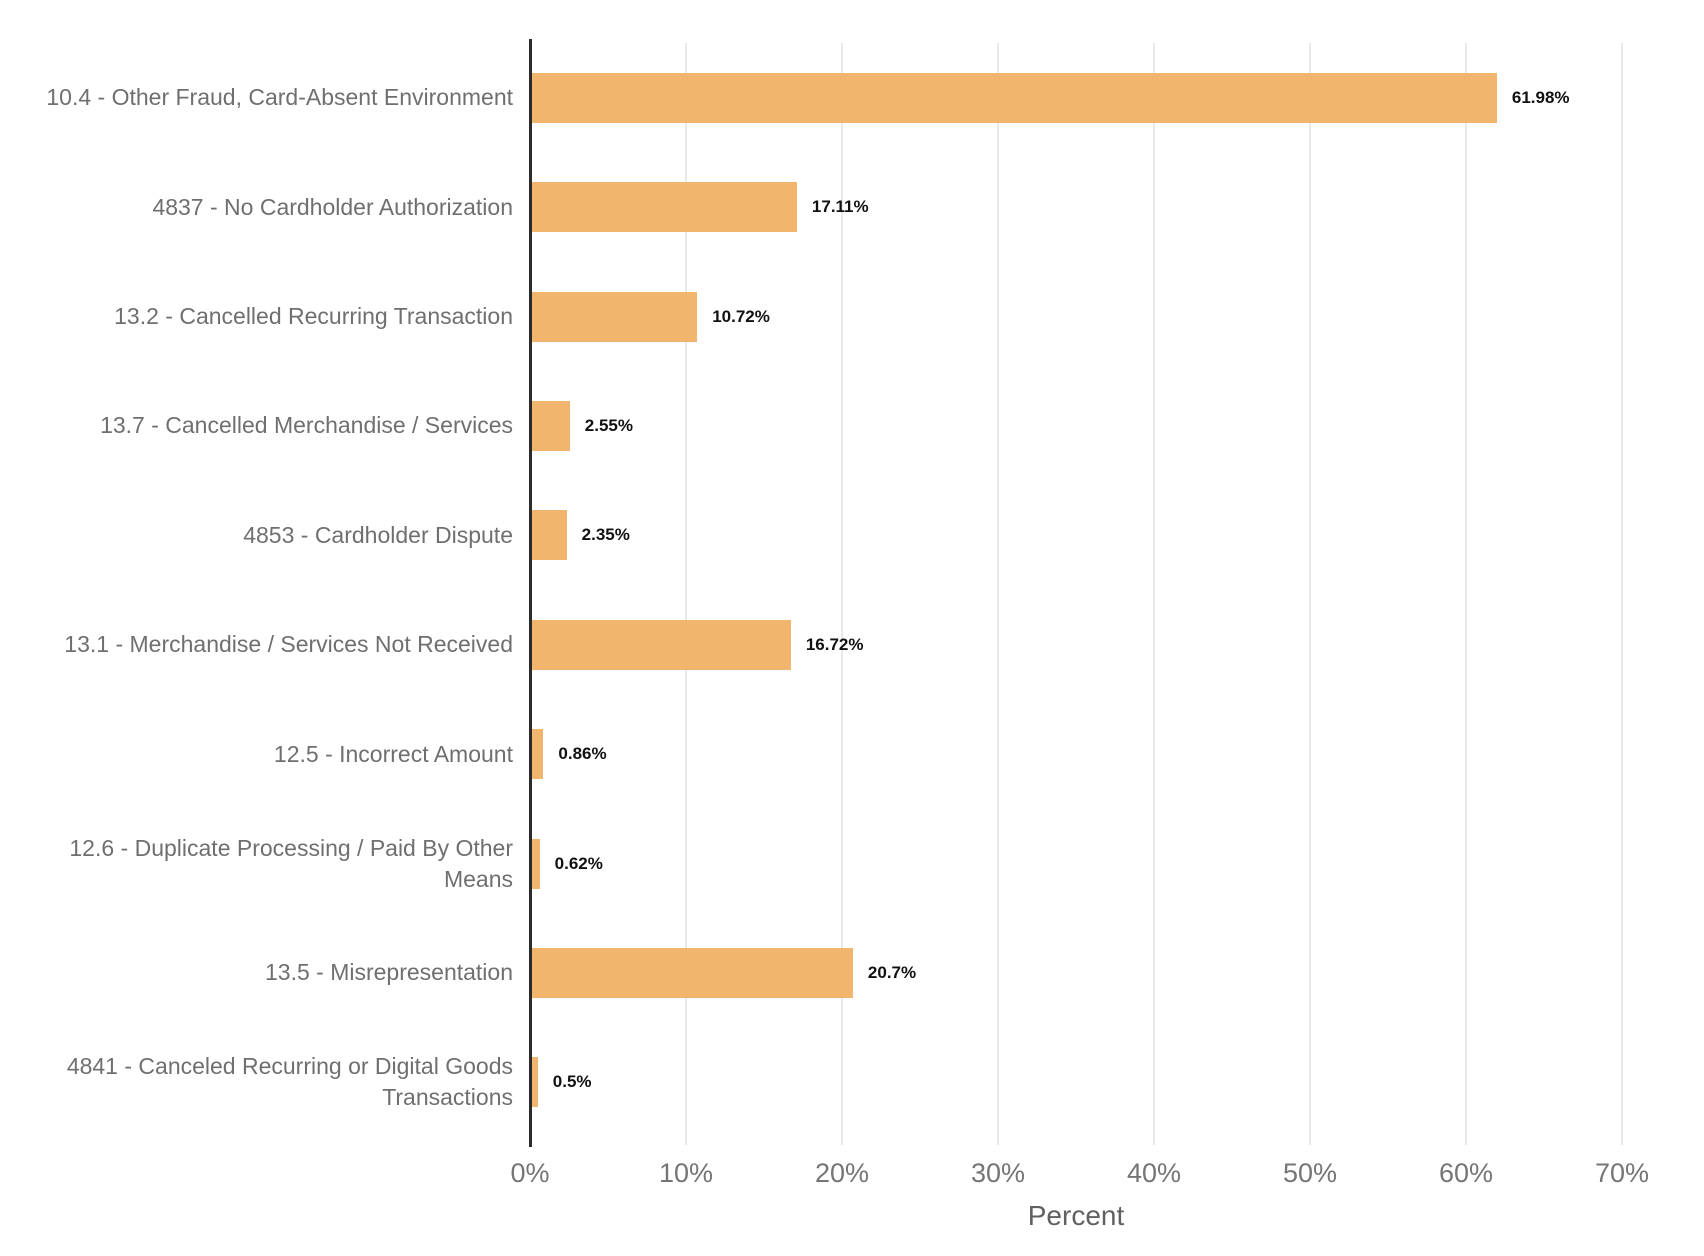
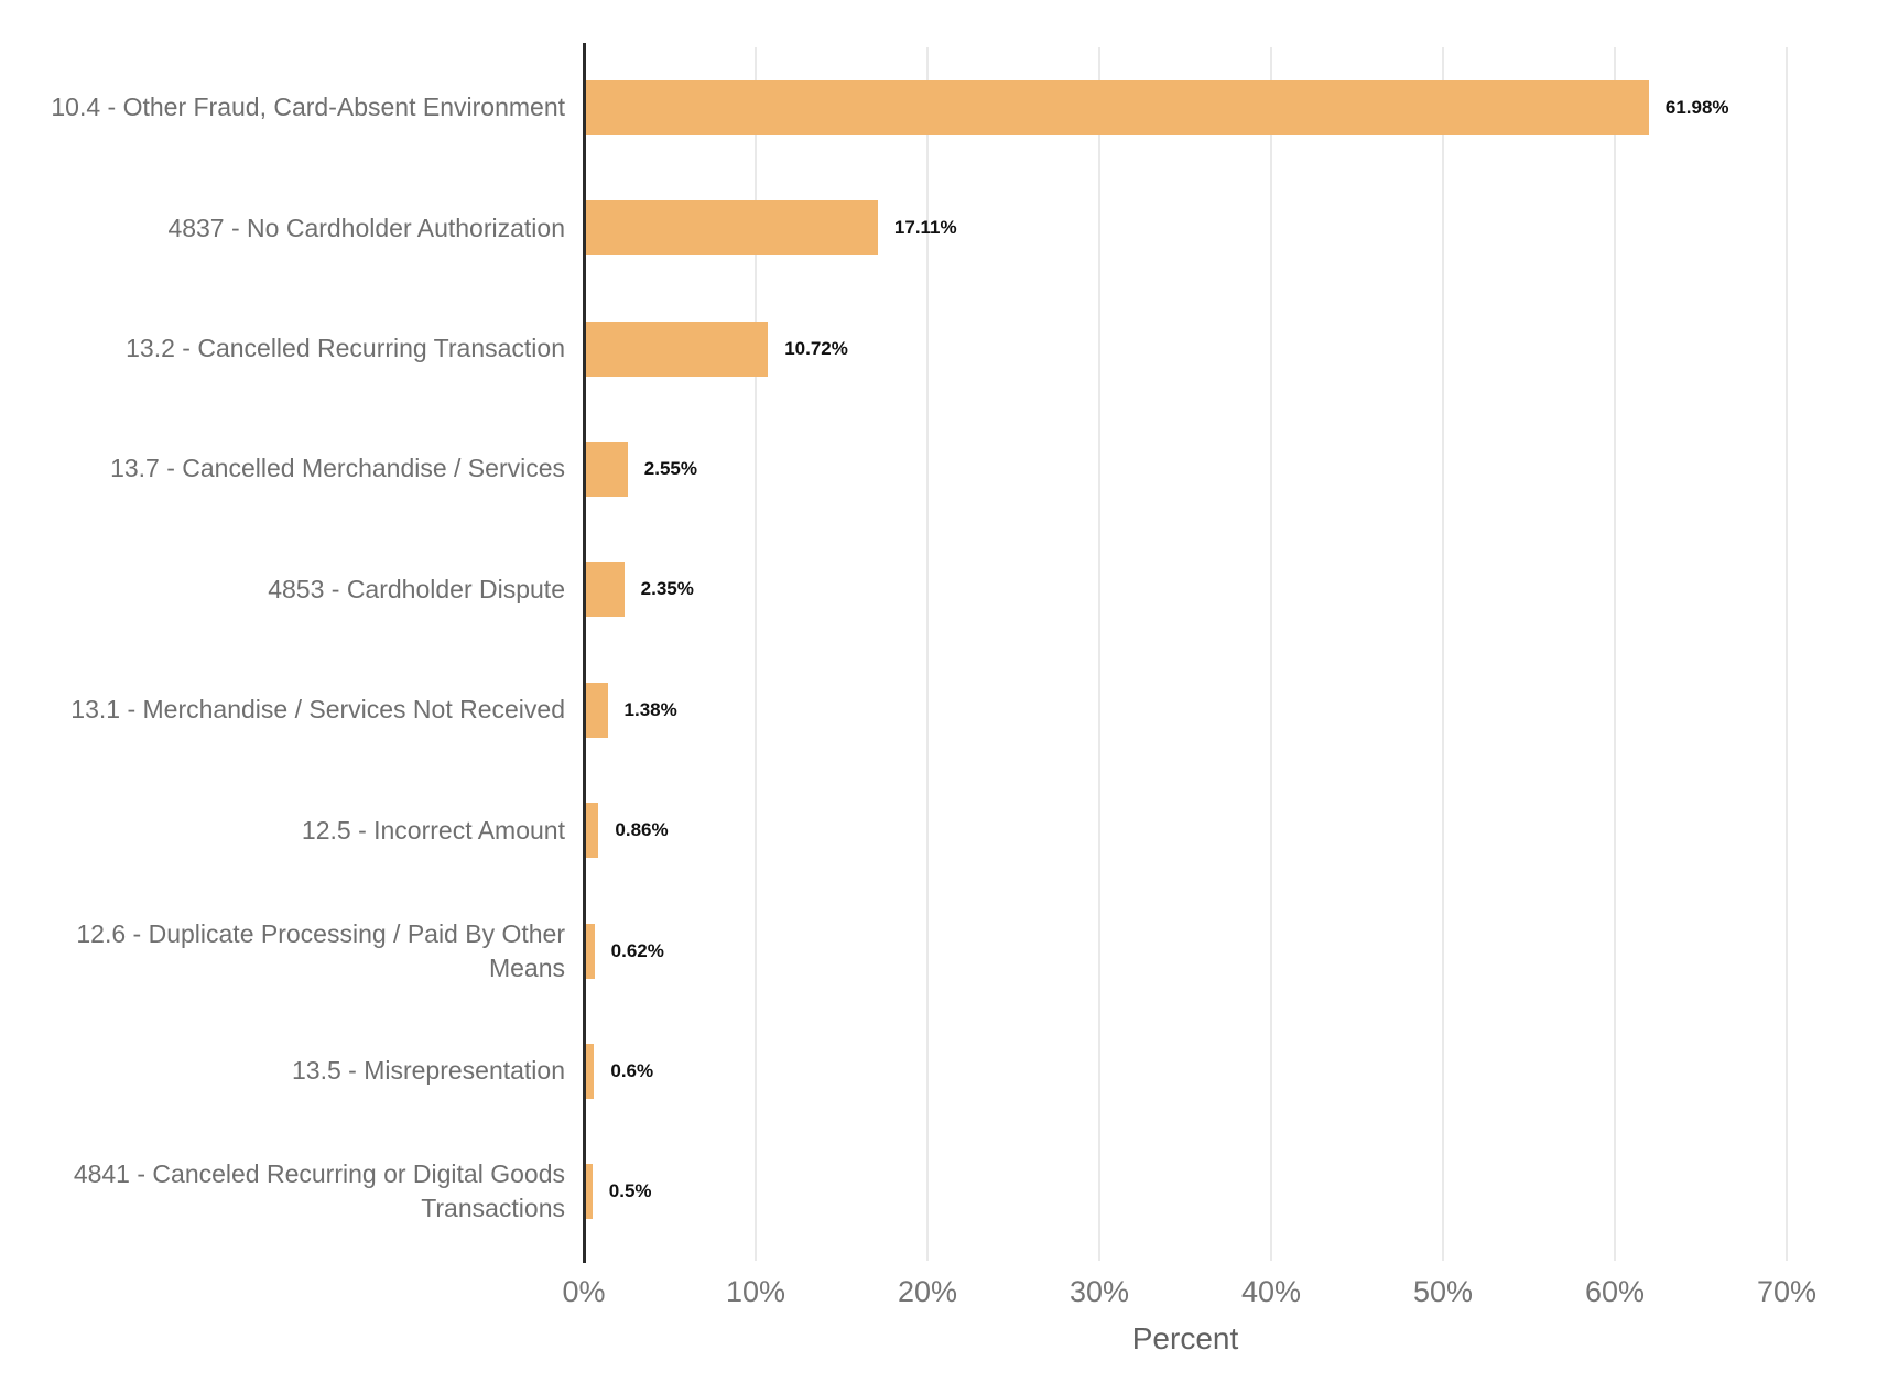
13.1 - Merchandise / Services Not Received: 16.72% -> 1.38%
13.5 - Misrepresentation: 20.7% -> 0.6%
